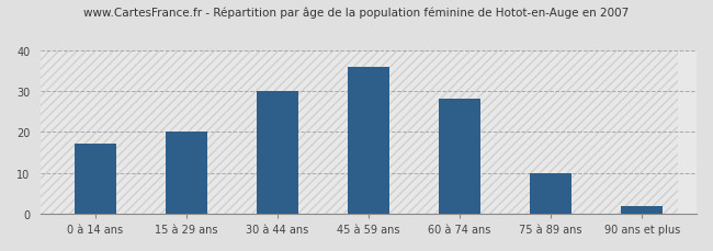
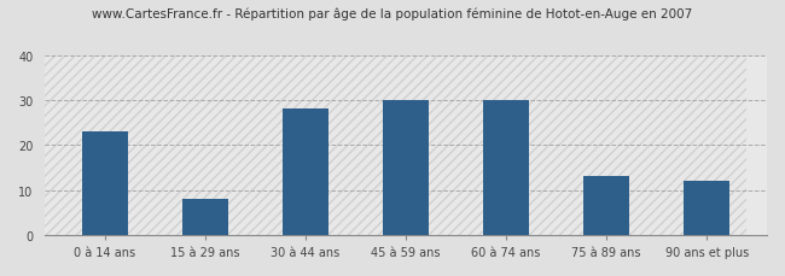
0 à 14 ans: 17 -> 23
15 à 29 ans: 20 -> 8
30 à 44 ans: 30 -> 28
45 à 59 ans: 36 -> 30
60 à 74 ans: 28 -> 30
75 à 89 ans: 10 -> 13
90 ans et plus: 2 -> 12
